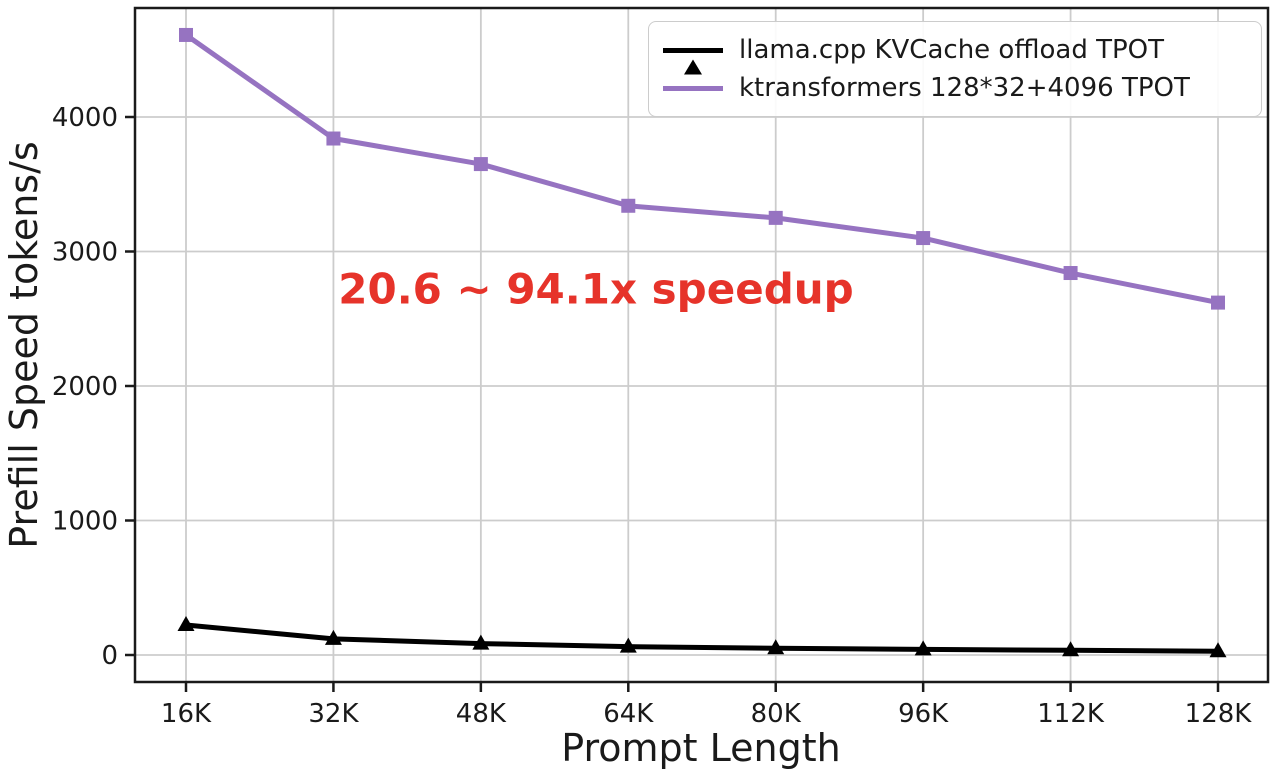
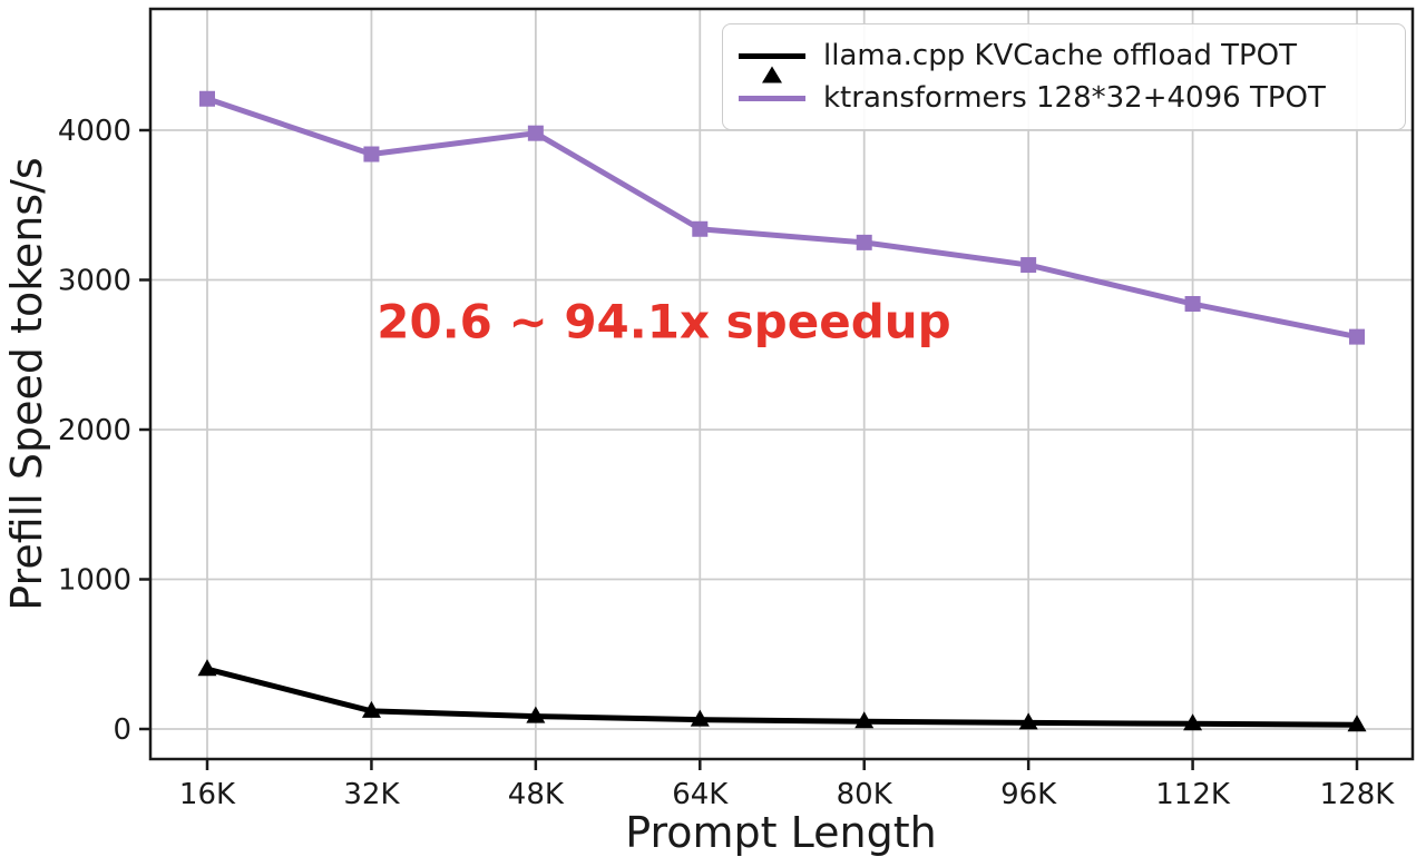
llama.cpp KVCache offload TPOT/16K: 220 -> 400
ktransformers 128*32+4096 TPOT/16K: 4610 -> 4210
ktransformers 128*32+4096 TPOT/48K: 3650 -> 3980
